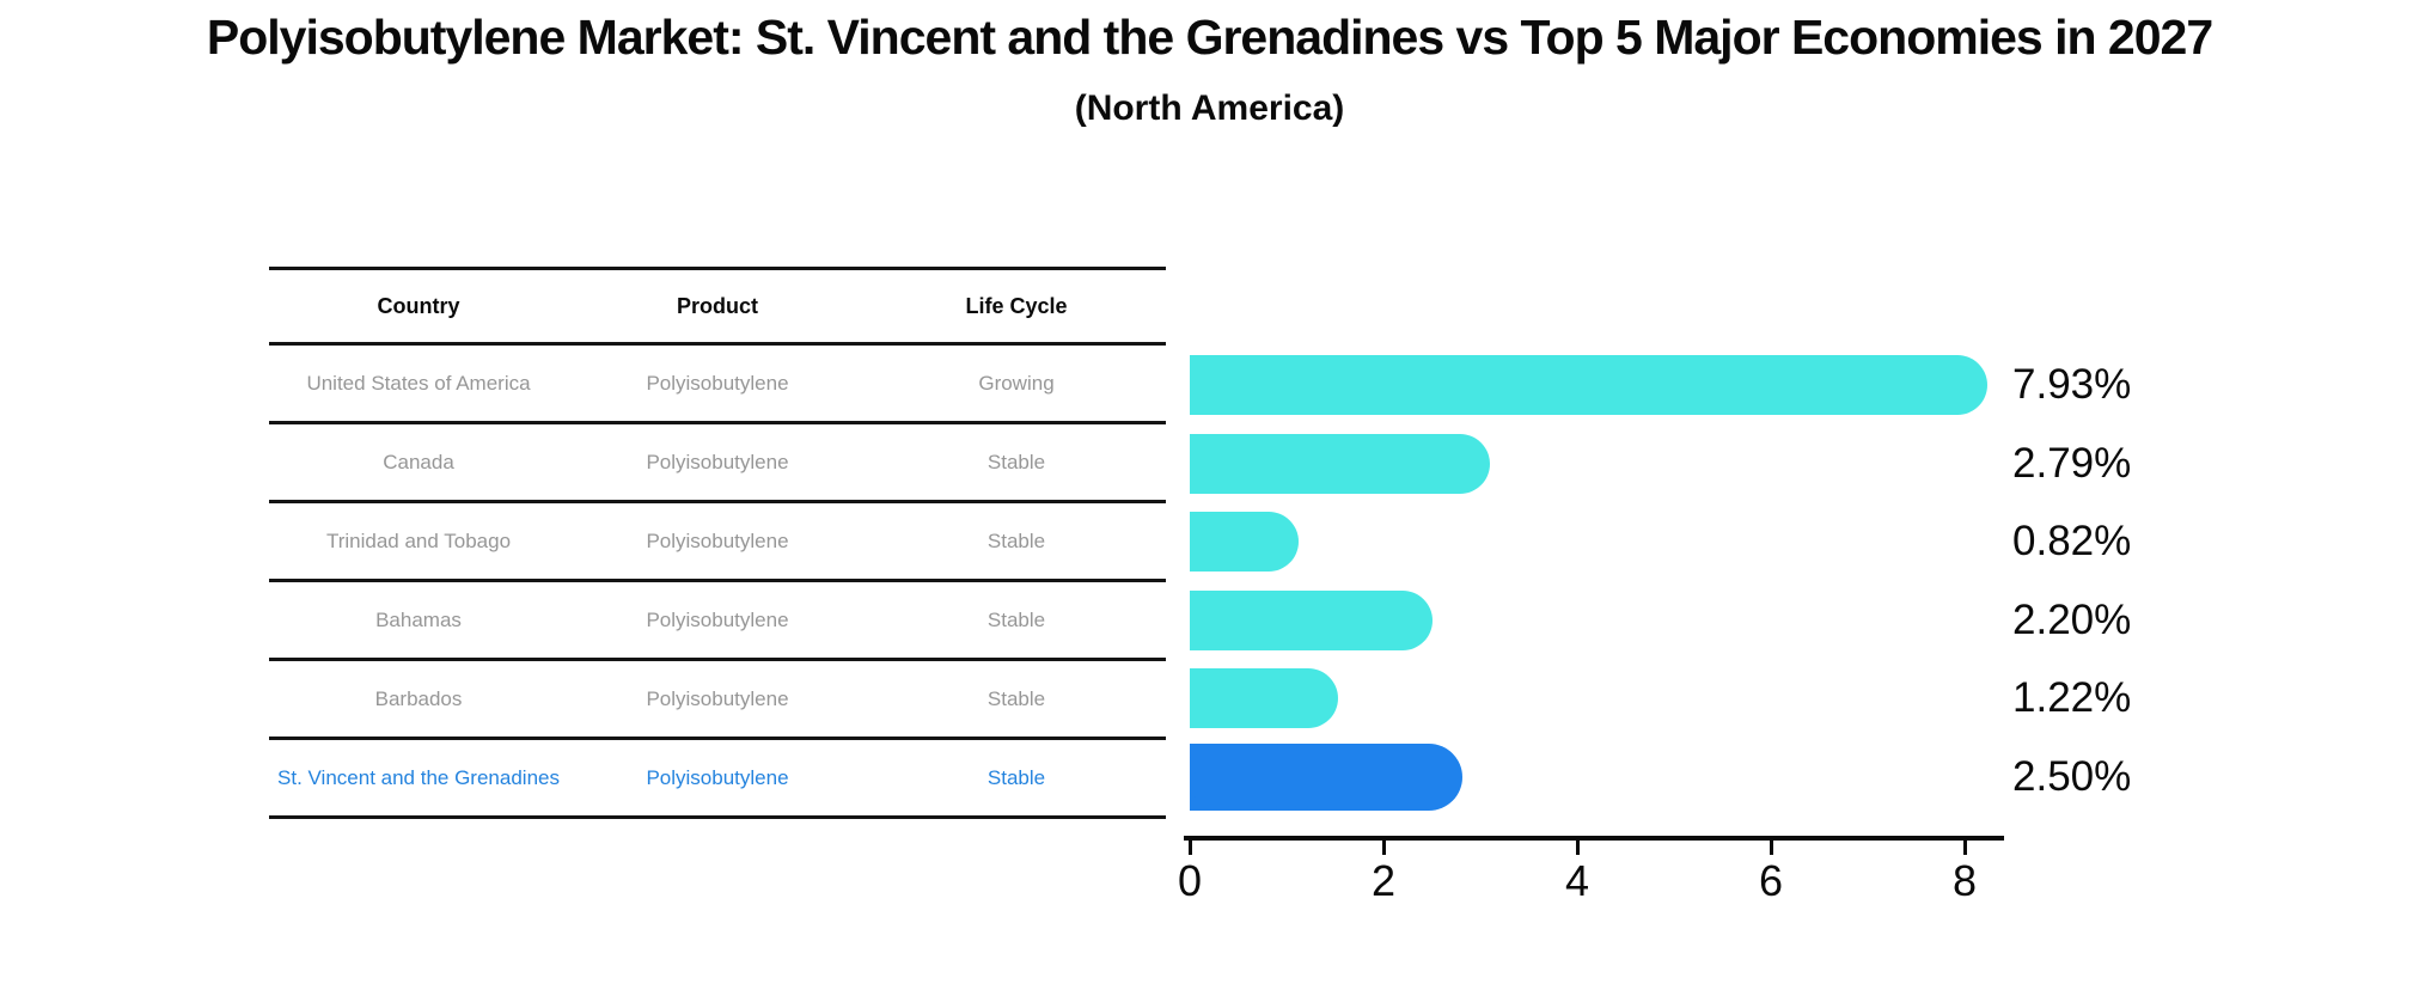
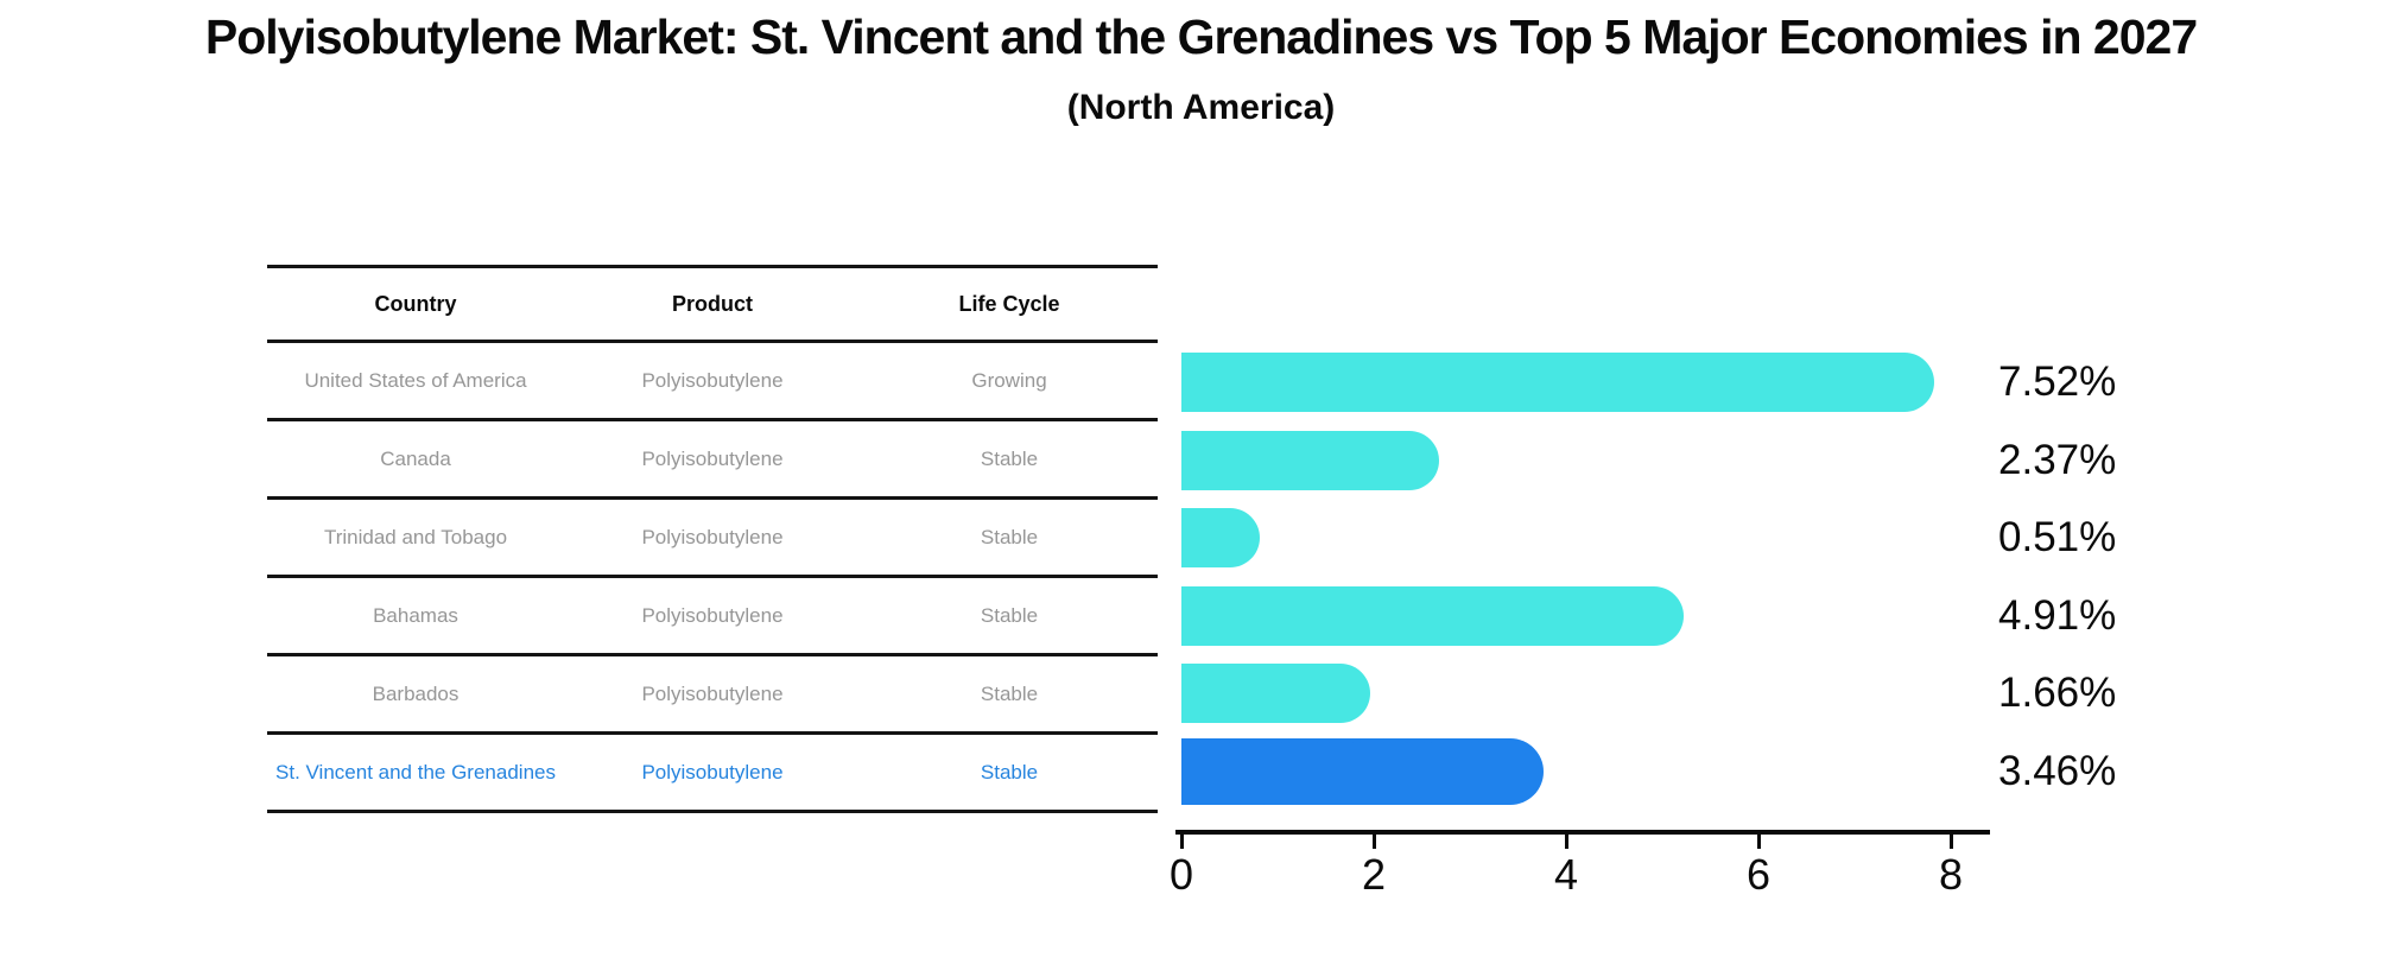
United States of America: 7.93% -> 7.52%
Canada: 2.79% -> 2.37%
Trinidad and Tobago: 0.82% -> 0.51%
Bahamas: 2.20% -> 4.91%
Barbados: 1.22% -> 1.66%
St. Vincent and the Grenadines: 2.50% -> 3.46%
